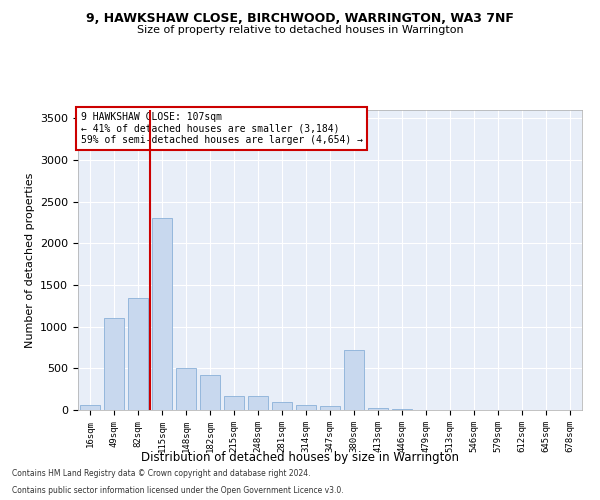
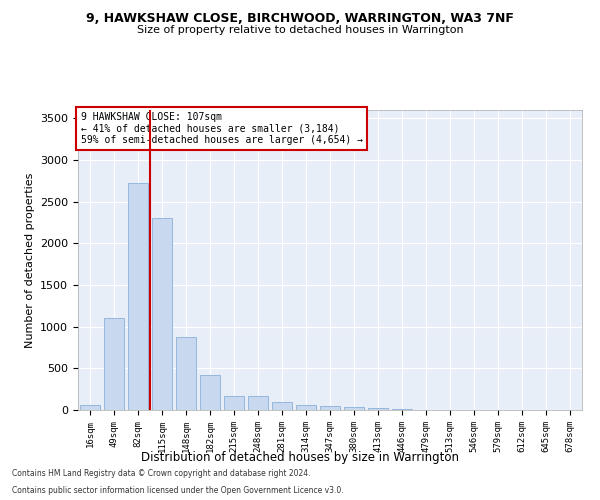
82sqm: 1340 -> 2720
148sqm: 500 -> 880
380sqm: 720 -> 40
